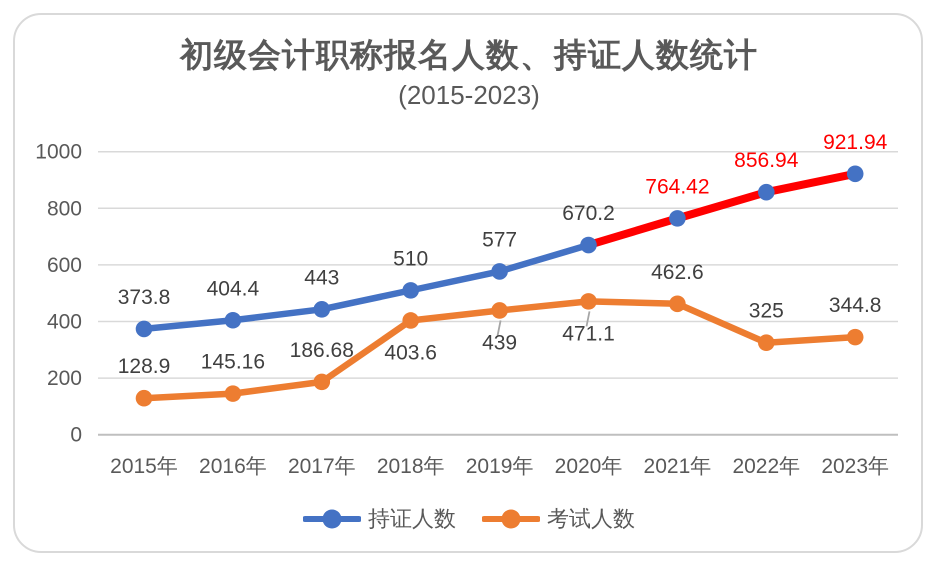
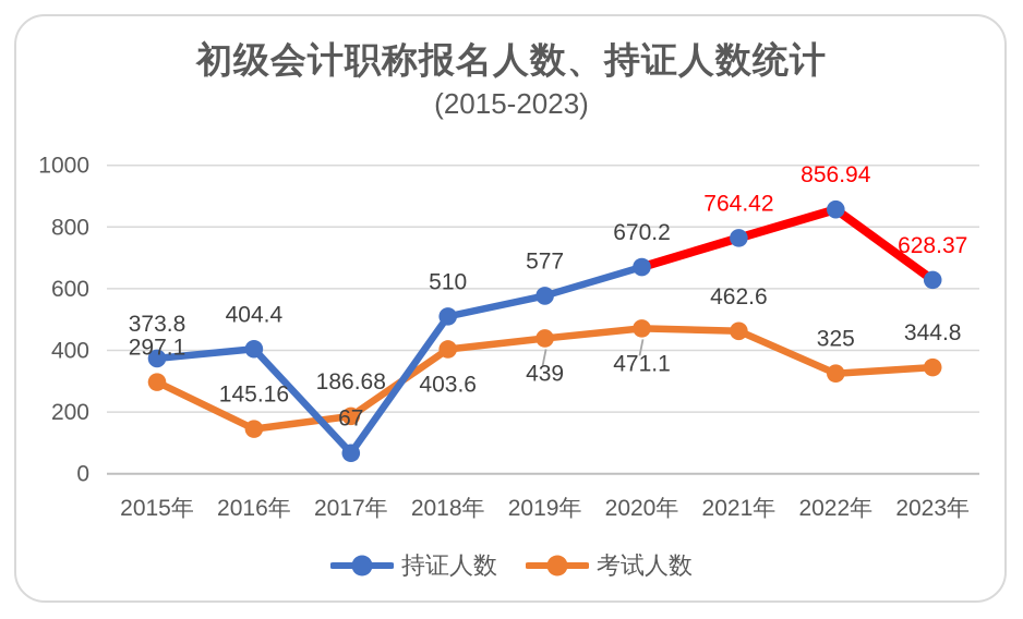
考试人数/2015年: 128.9 -> 297.1
持证人数/2017年: 443 -> 67
持证人数/2023年: 921.94 -> 628.37
